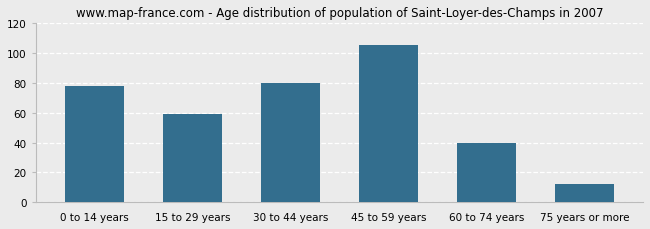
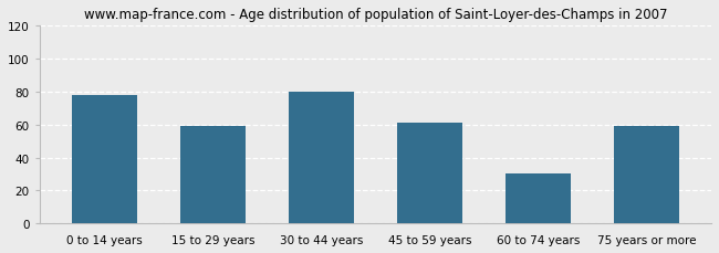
45 to 59 years: 105 -> 61
60 to 74 years: 40 -> 30
75 years or more: 12 -> 59
